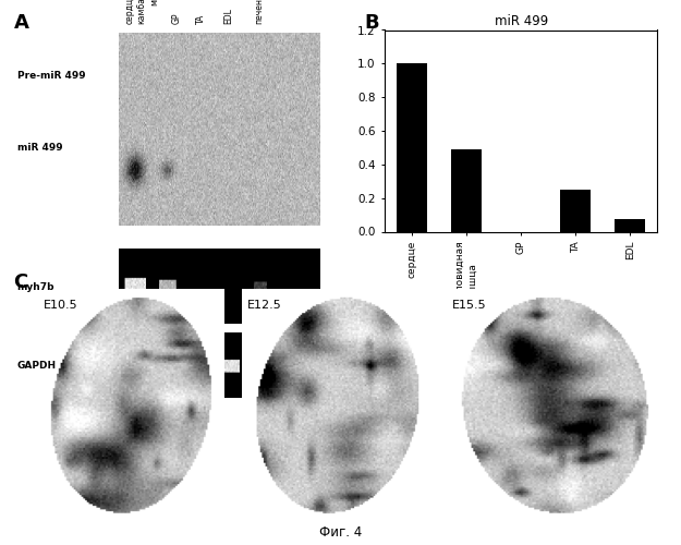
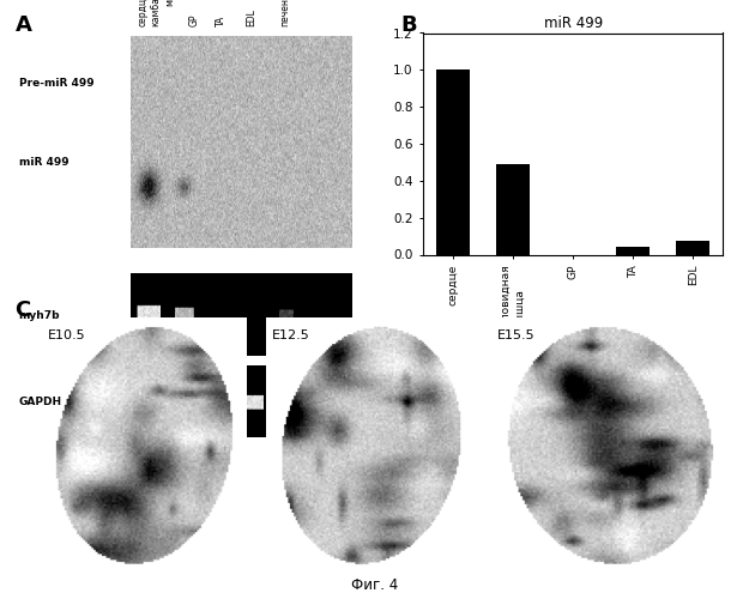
TA: 0.25 -> 0.04
